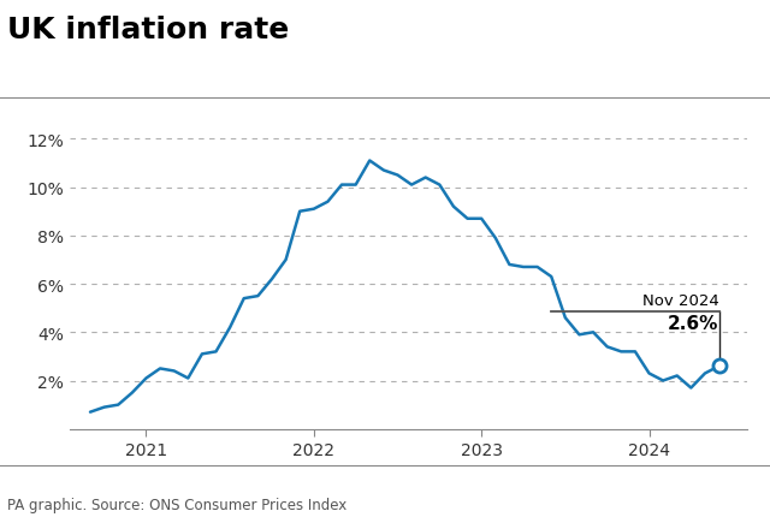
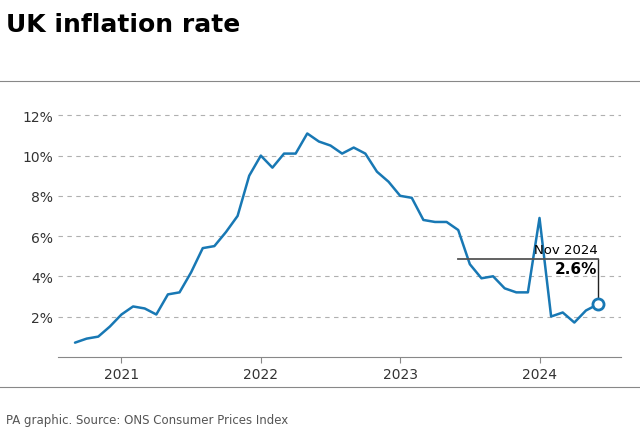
2022: 9.1% -> 10.0%
2023: 8.7% -> 8.0%
2024: 2.3% -> 6.9%
